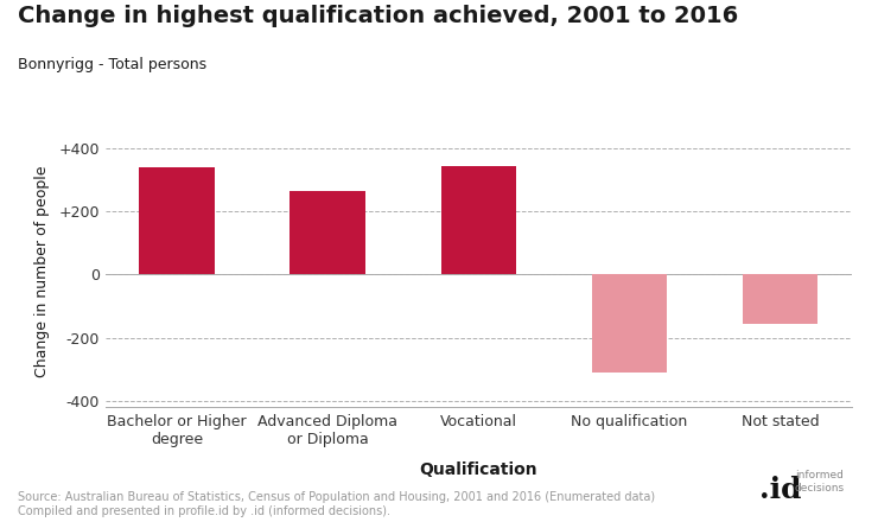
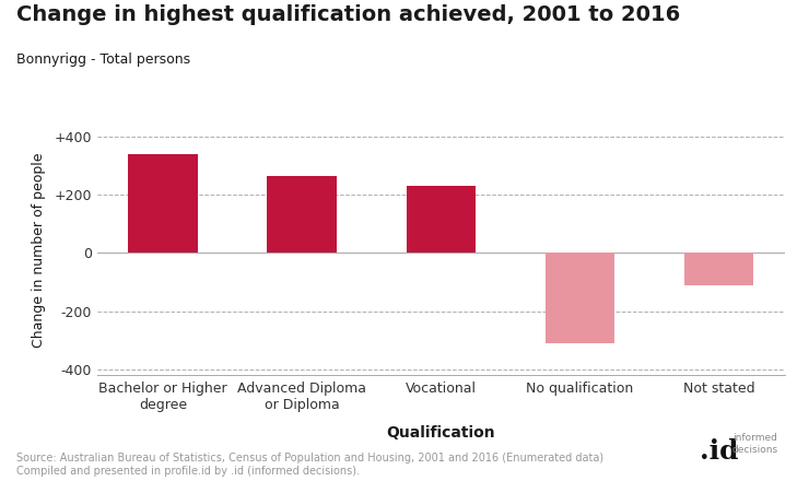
Vocational: 345 -> 230
Not stated: -155 -> -110
